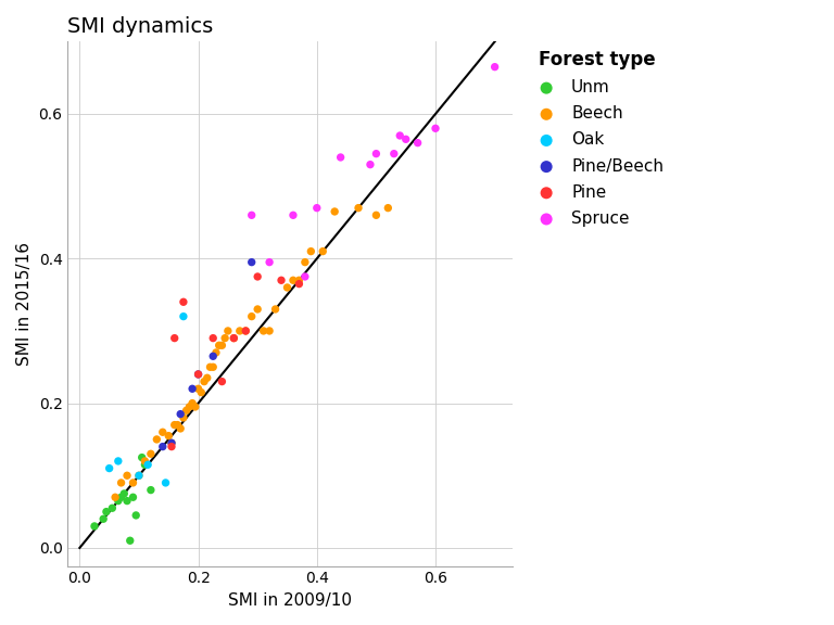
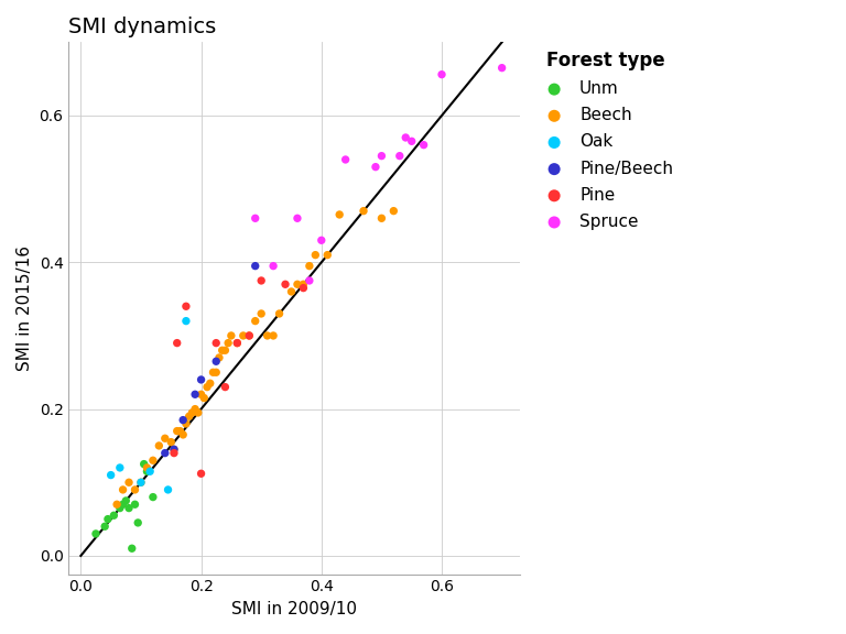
Pine/0.2: 0.240 -> 0.112
Spruce/0.4: 0.470 -> 0.430
Spruce/0.6: 0.580 -> 0.656
